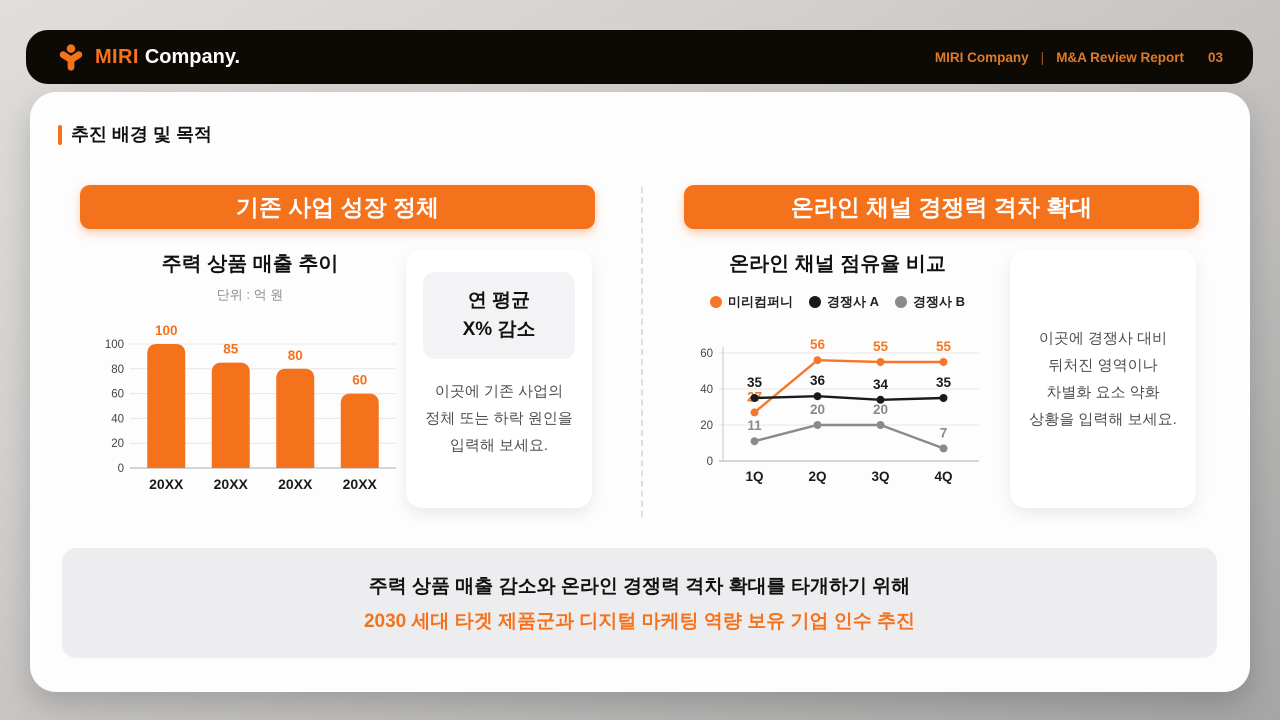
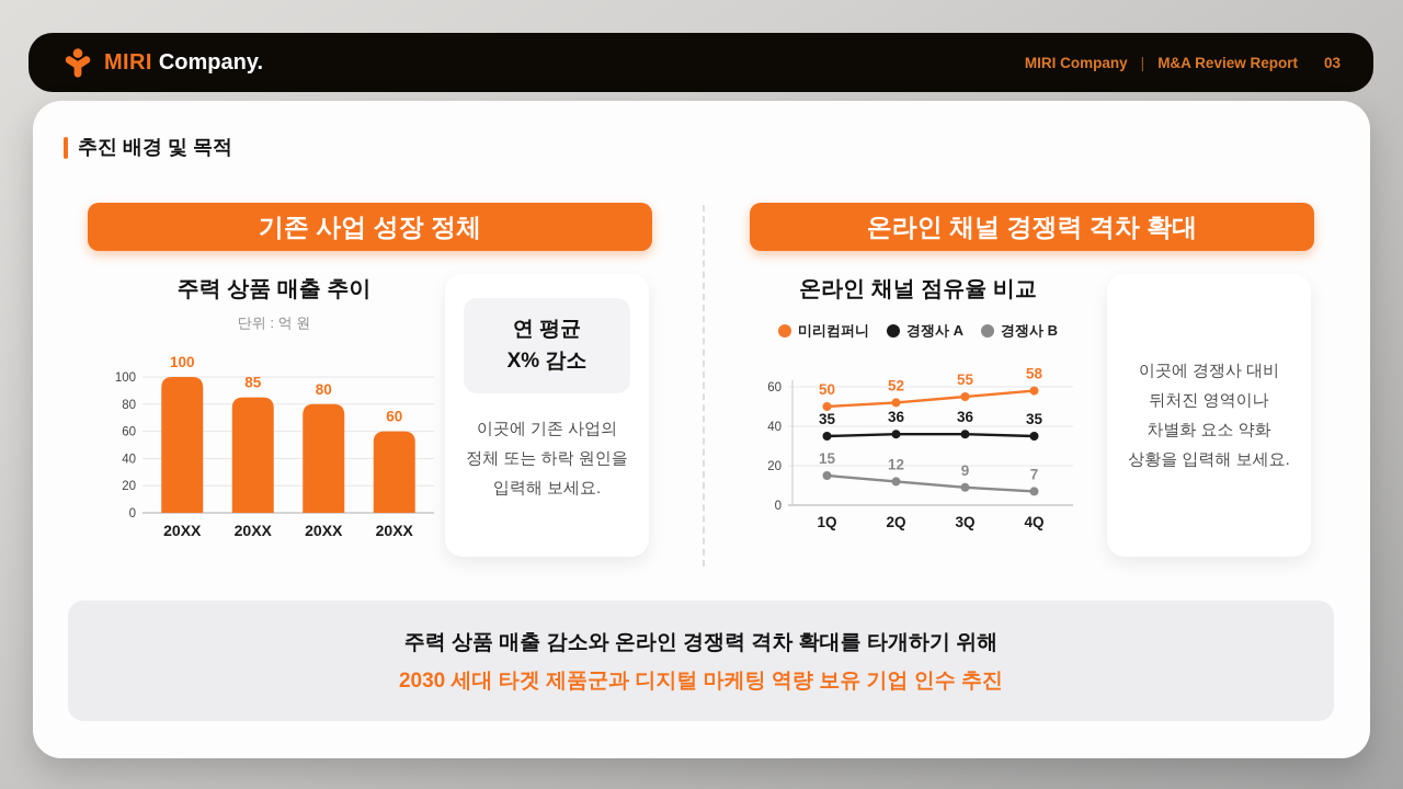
온라인 채널 점유율 비교/미리컴퍼니/1Q: 27 -> 50
온라인 채널 점유율 비교/경쟁사 B/1Q: 11 -> 15
온라인 채널 점유율 비교/미리컴퍼니/2Q: 56 -> 52
온라인 채널 점유율 비교/경쟁사 B/2Q: 20 -> 12
온라인 채널 점유율 비교/경쟁사 A/3Q: 34 -> 36
온라인 채널 점유율 비교/경쟁사 B/3Q: 20 -> 9
온라인 채널 점유율 비교/미리컴퍼니/4Q: 55 -> 58
